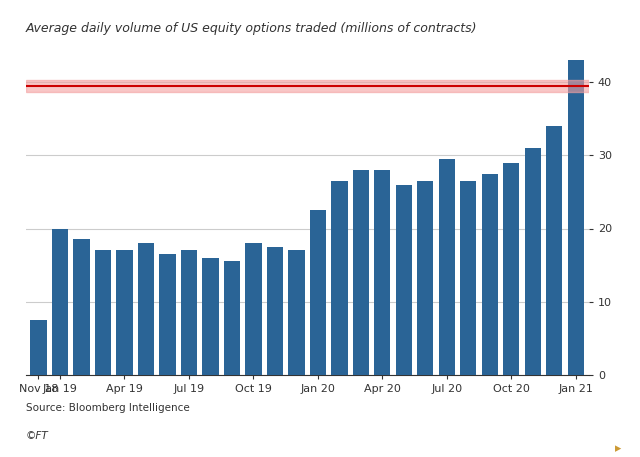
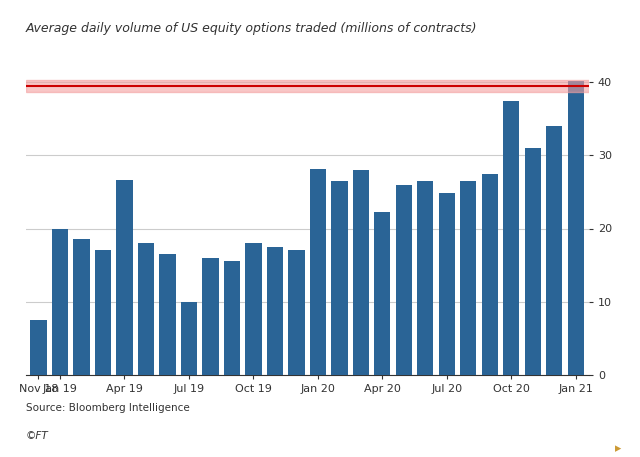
Apr 19: 17.0 -> 26.6
Jul 19: 17.0 -> 10.0
Jan 20: 22.5 -> 28.2
Apr 20: 28.0 -> 22.2
Jul 20: 29.5 -> 24.8
Oct 20: 29.0 -> 37.4
Jan 21: 43.0 -> 40.2
